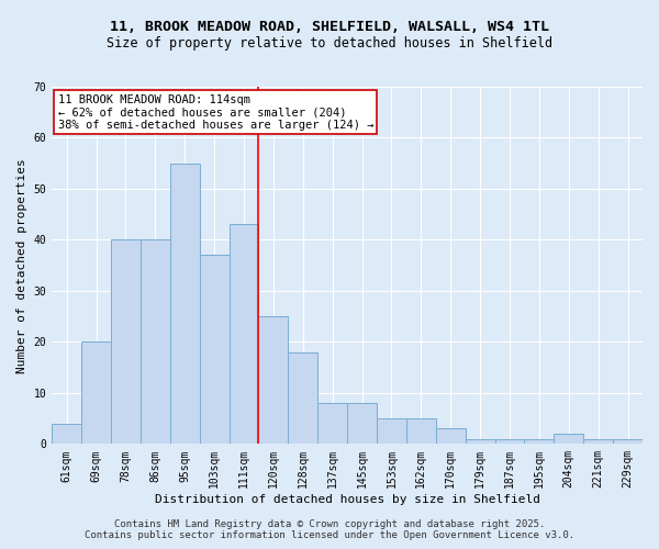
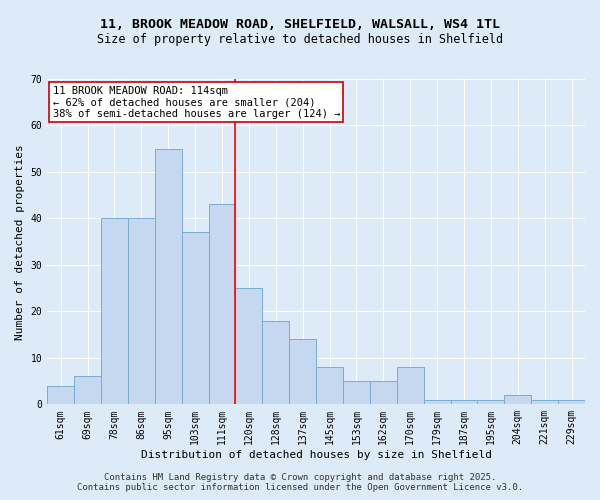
69sqm: 20 -> 6
137sqm: 8 -> 14
170sqm: 3 -> 8
